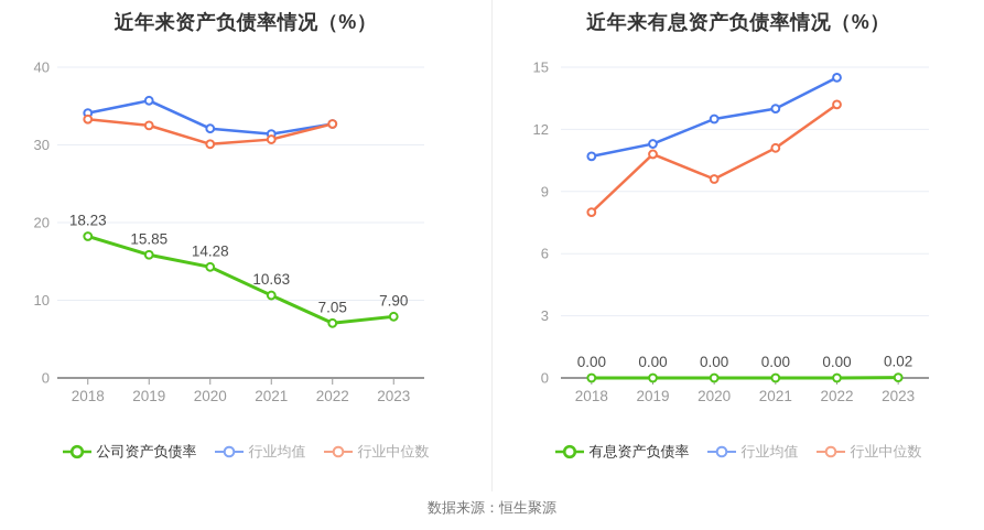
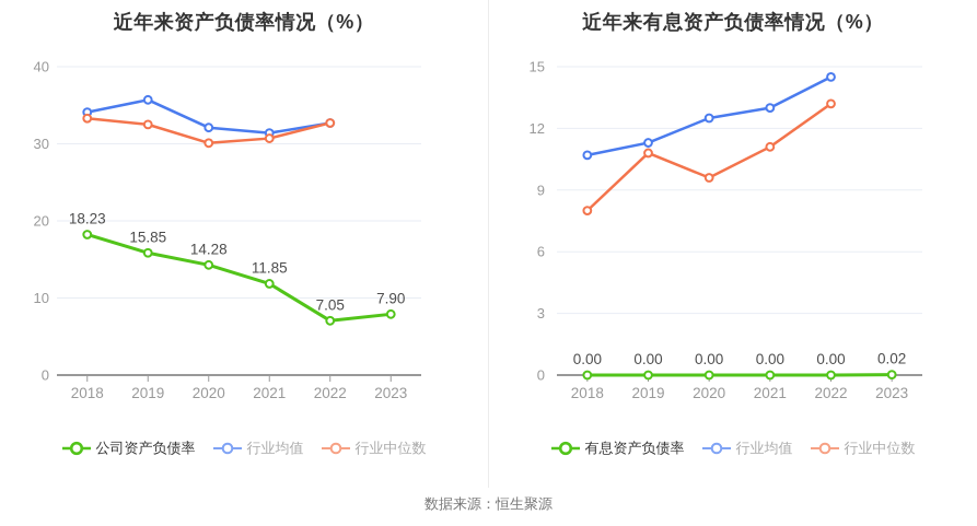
近年来资产负债率情况（%）/公司资产负债率/2021: 10.63 -> 11.85
